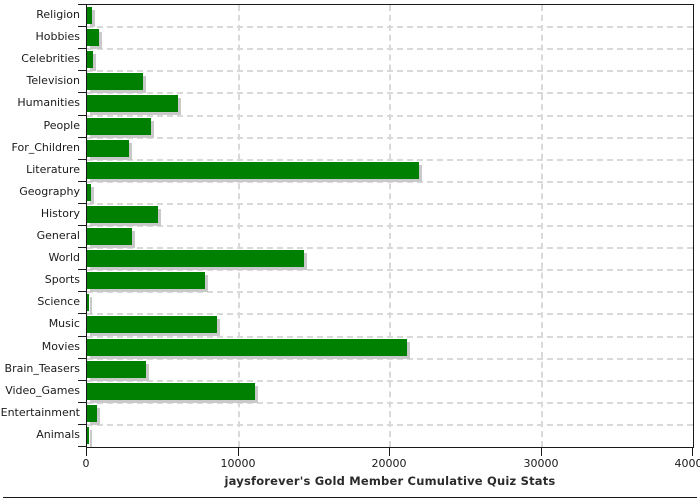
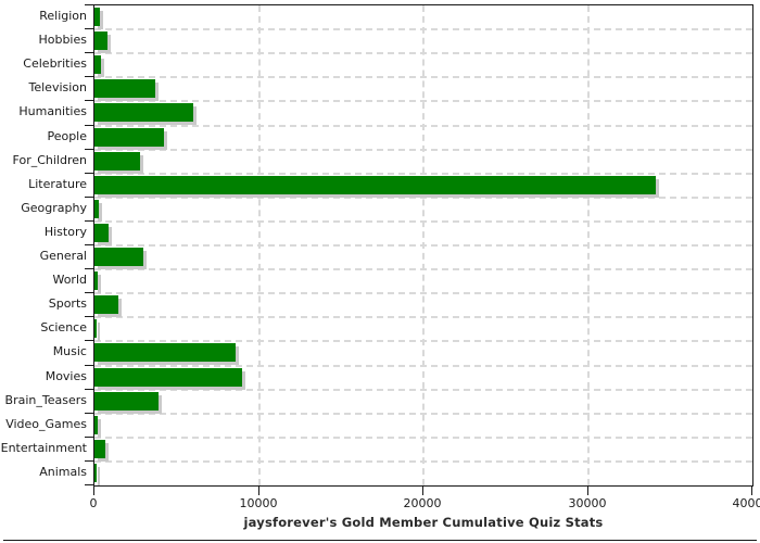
Literature: 21900 -> 34100
History: 4700 -> 900
World: 14300 -> 200
Sports: 7800 -> 1400
Movies: 21100 -> 9000
Video_Games: 11100 -> 200
